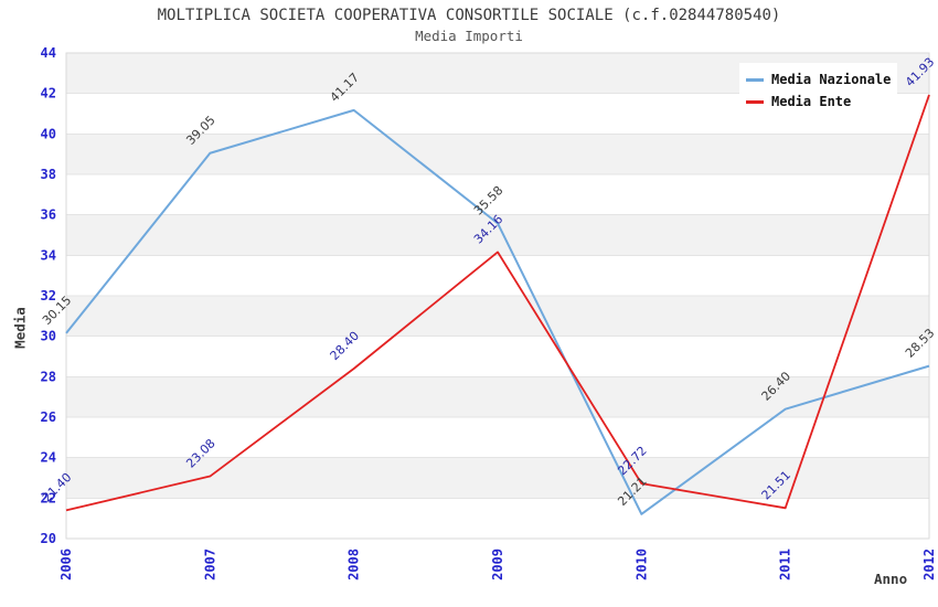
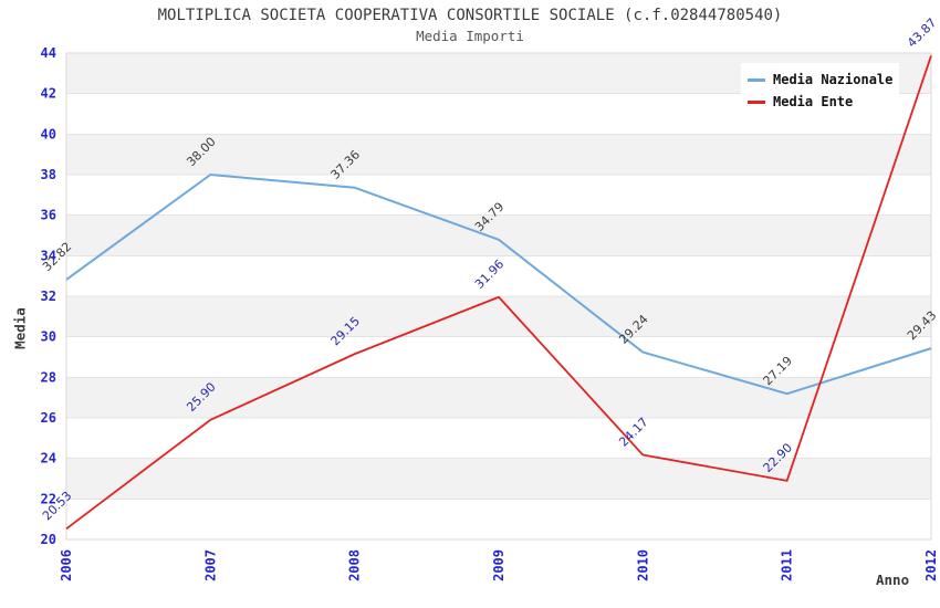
Media Nazionale/2006: 30.15 -> 32.82
Media Ente/2006: 21.40 -> 20.53
Media Nazionale/2007: 39.05 -> 38.00
Media Ente/2007: 23.08 -> 25.90
Media Nazionale/2008: 41.17 -> 37.36
Media Ente/2008: 28.40 -> 29.15
Media Nazionale/2009: 35.58 -> 34.79
Media Ente/2009: 34.16 -> 31.96
Media Nazionale/2010: 21.21 -> 29.24
Media Ente/2010: 22.72 -> 24.17
Media Nazionale/2011: 26.40 -> 27.19
Media Ente/2011: 21.51 -> 22.90
Media Nazionale/2012: 28.53 -> 29.43
Media Ente/2012: 41.93 -> 43.87
